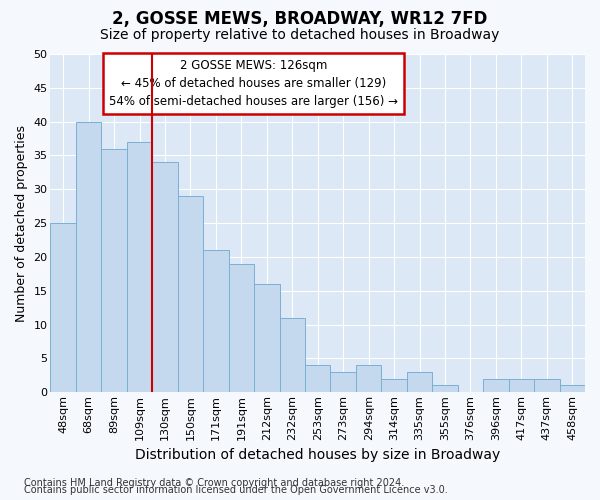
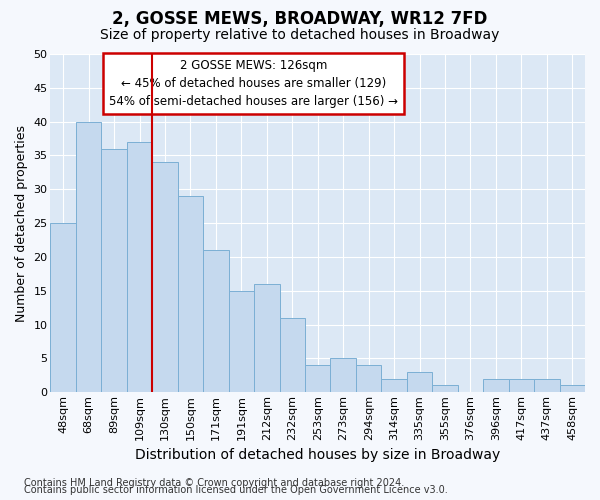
191sqm: 19 -> 15
273sqm: 3 -> 5
